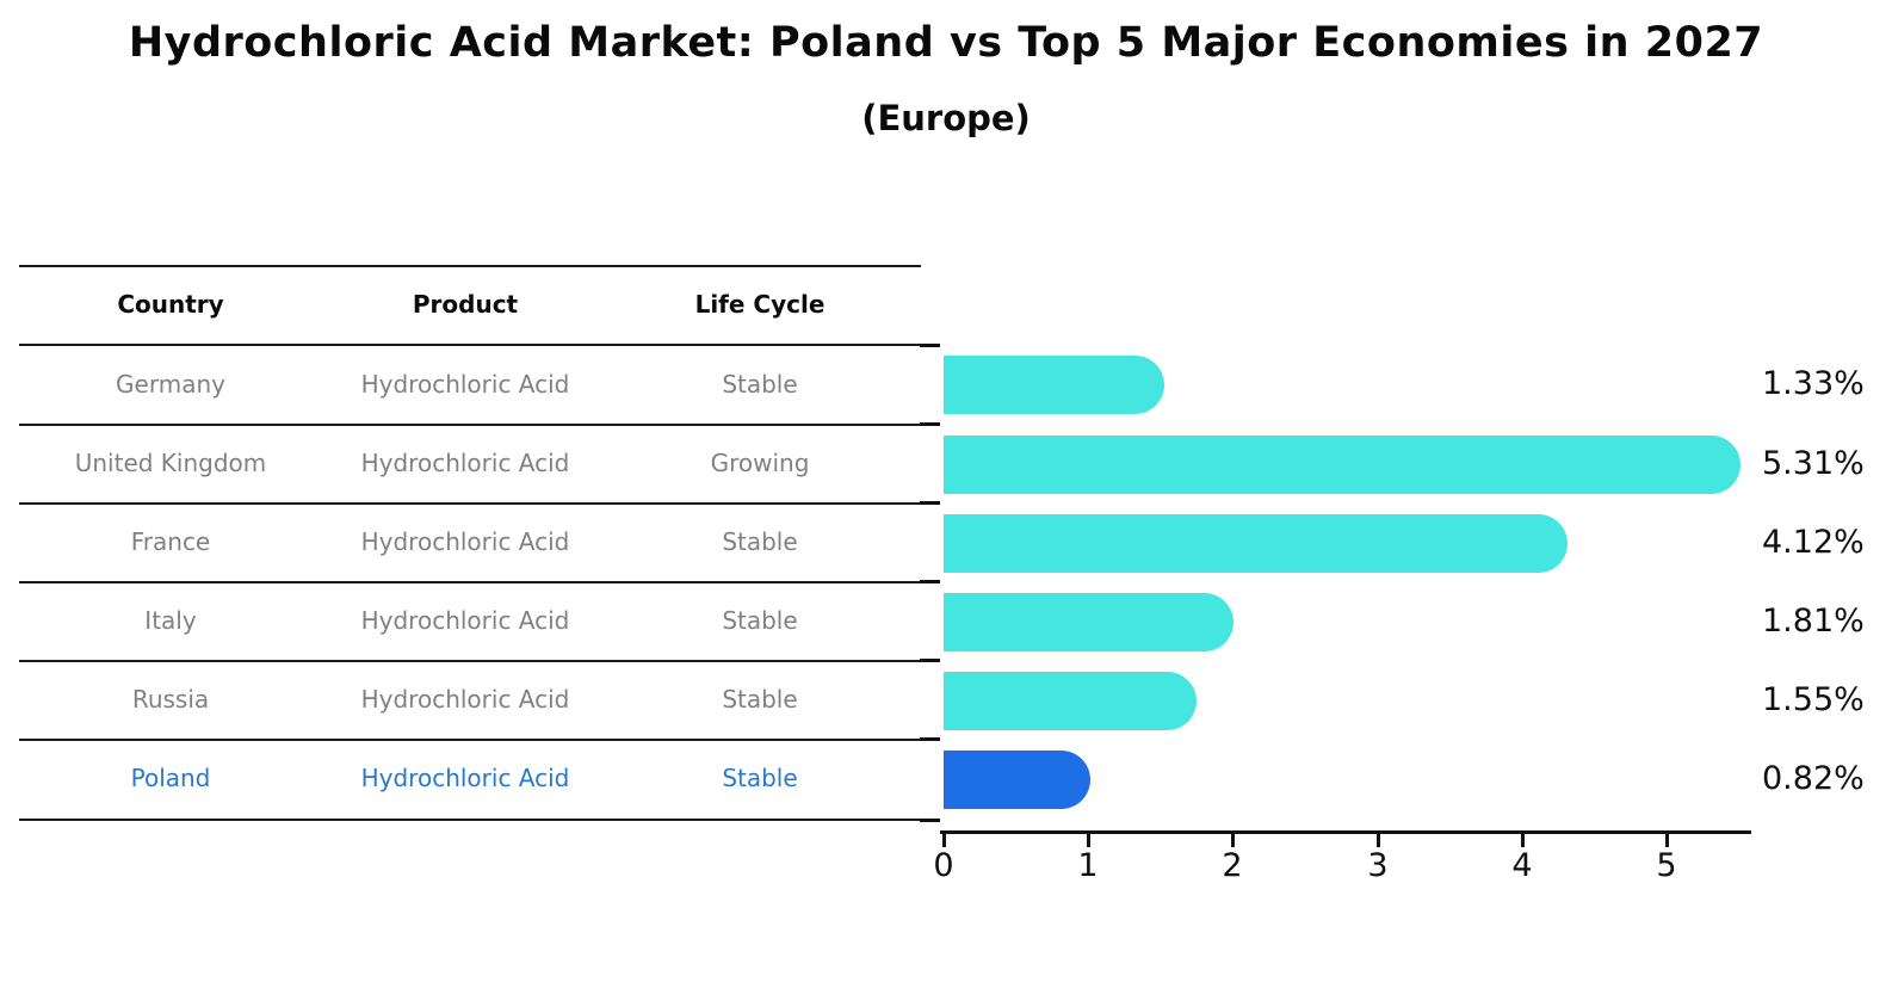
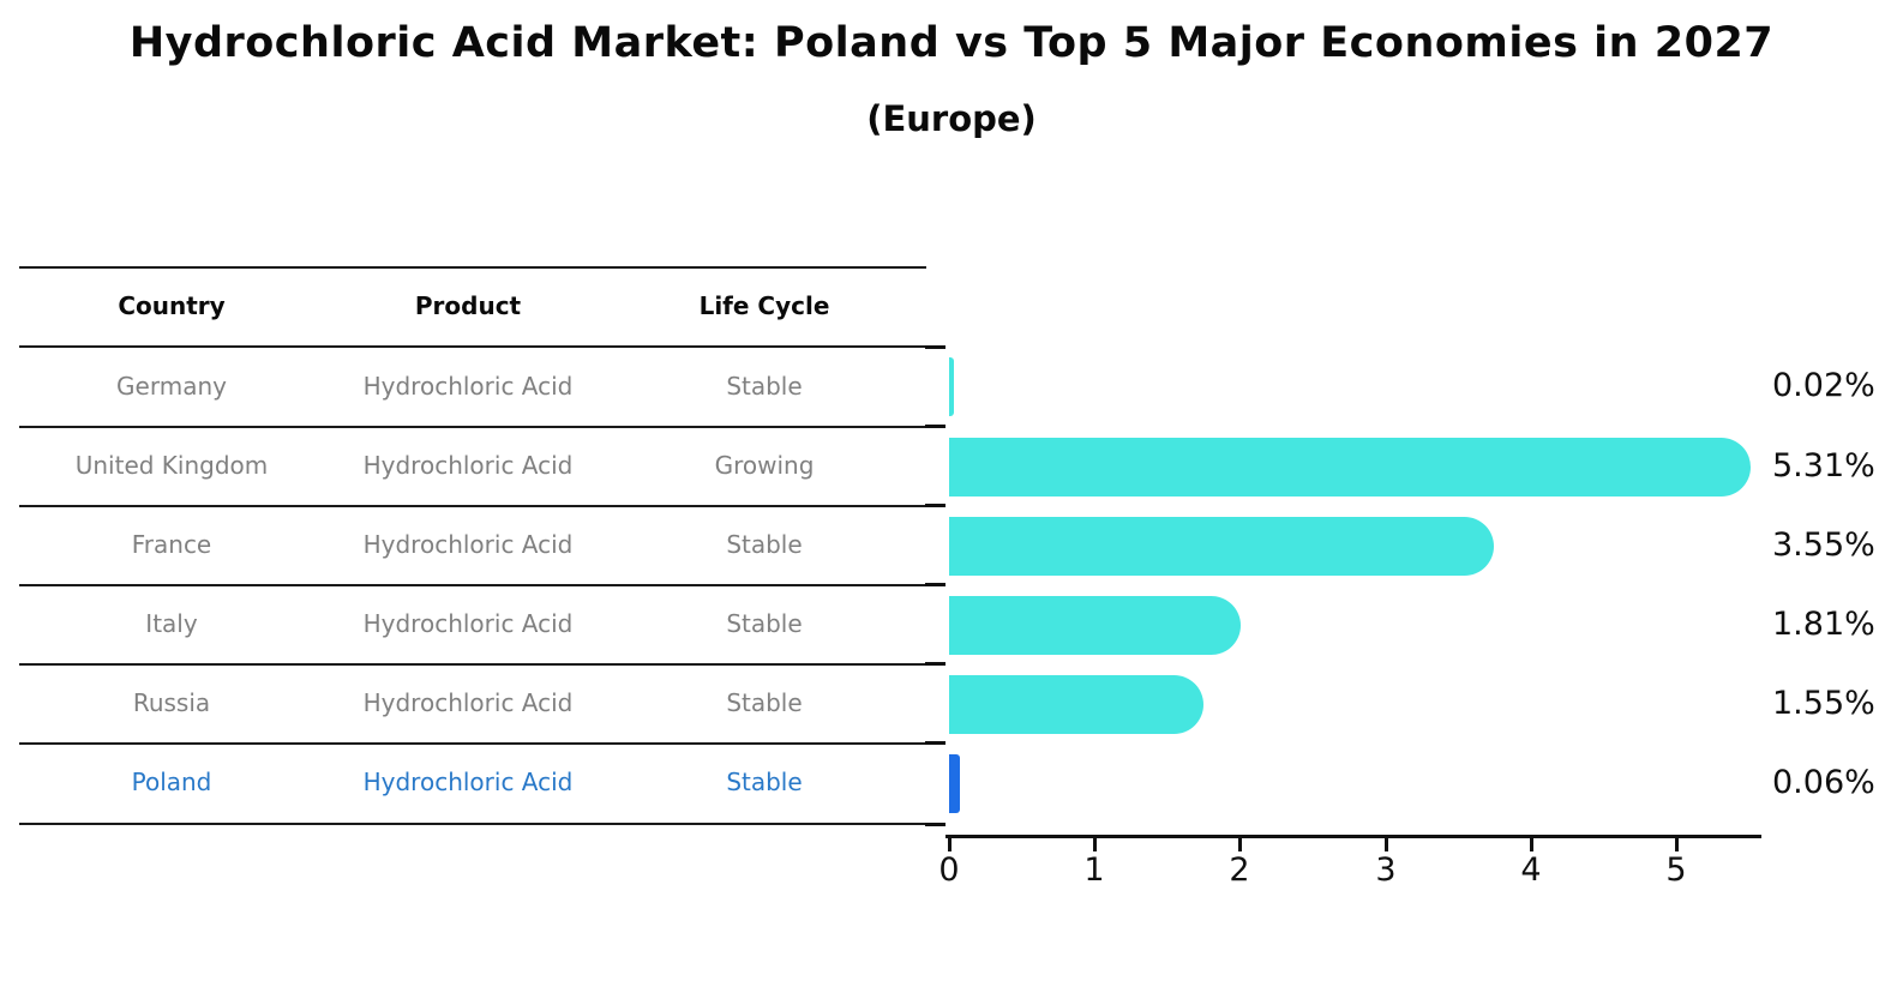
Germany: 1.33% -> 0.02%
France: 4.12% -> 3.55%
Poland: 0.82% -> 0.06%
